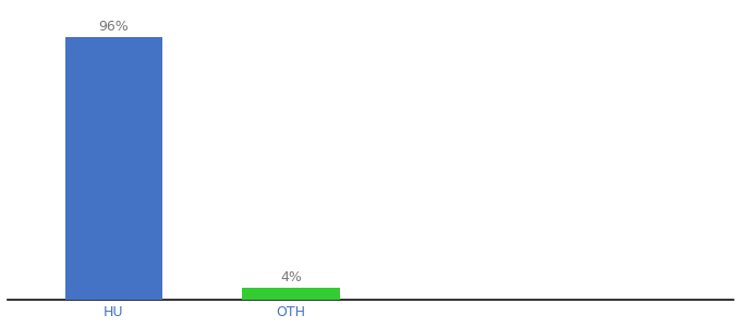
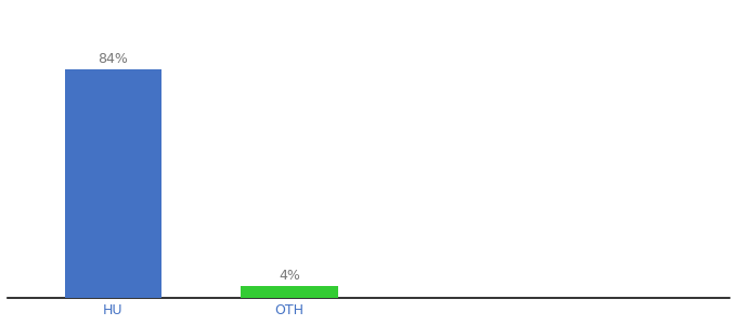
HU: 96% -> 84%
